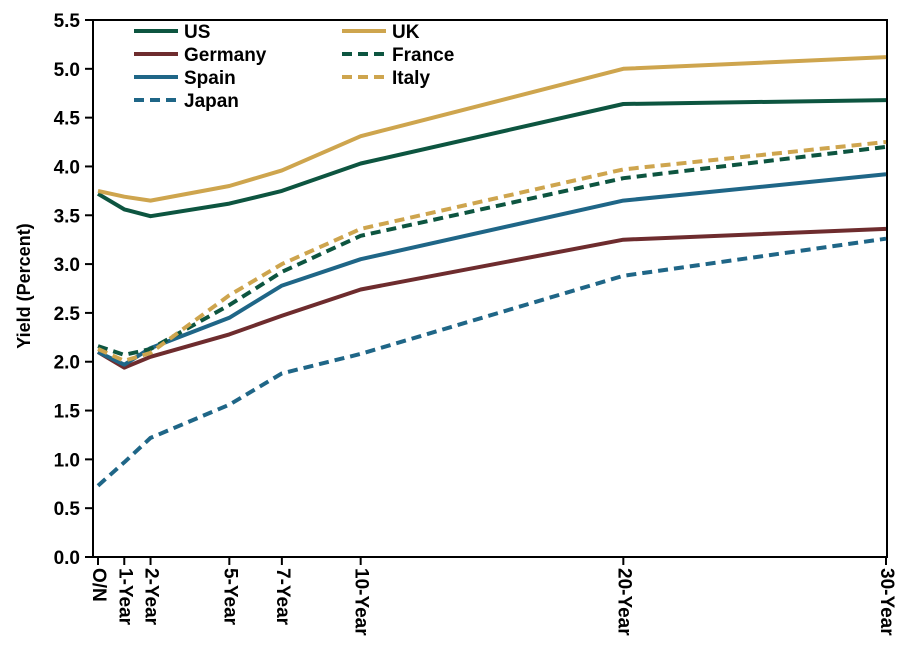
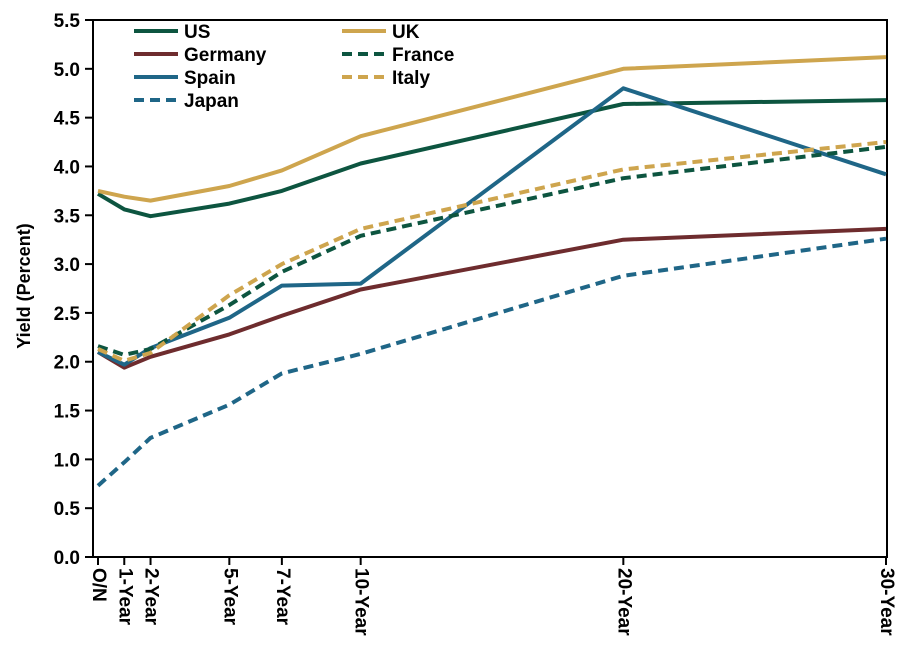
Spain/10-Year: 3.0 -> 2.8
Spain/20-Year: 3.6 -> 4.8
